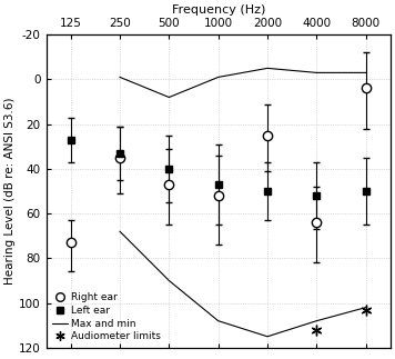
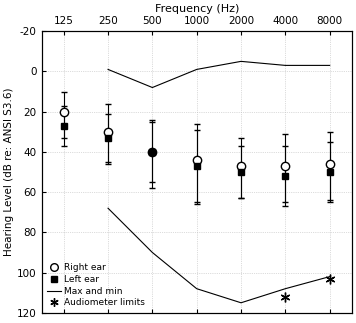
Right ear/125: 73 -> 20
Right ear/250: 35 -> 30
Right ear/500: 47 -> 40
Right ear/1000: 52 -> 44
Right ear/2000: 25 -> 47
Right ear/4000: 64 -> 47
Right ear/8000: 4 -> 46
